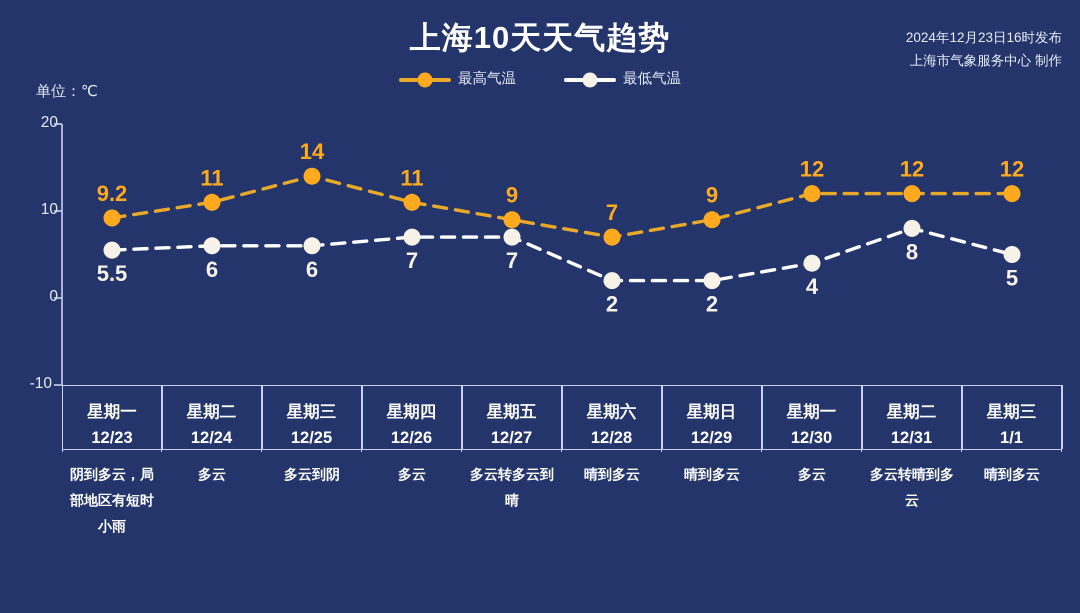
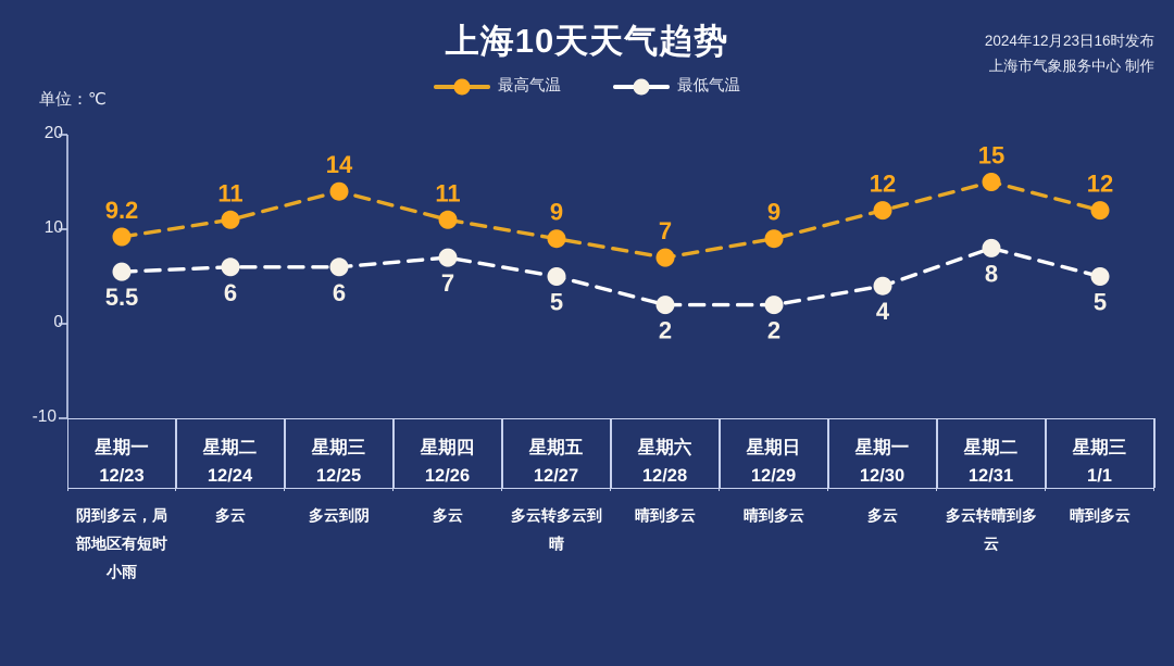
最低气温/12/27: 7 -> 5
最高气温/12/31: 12 -> 15
